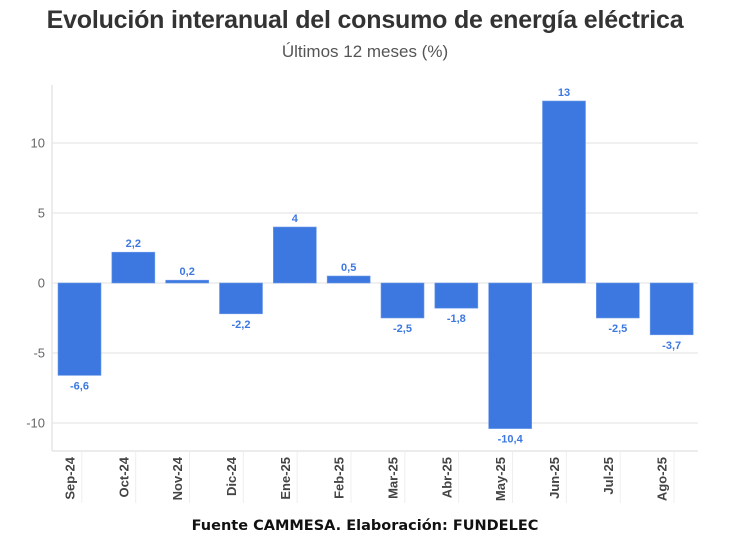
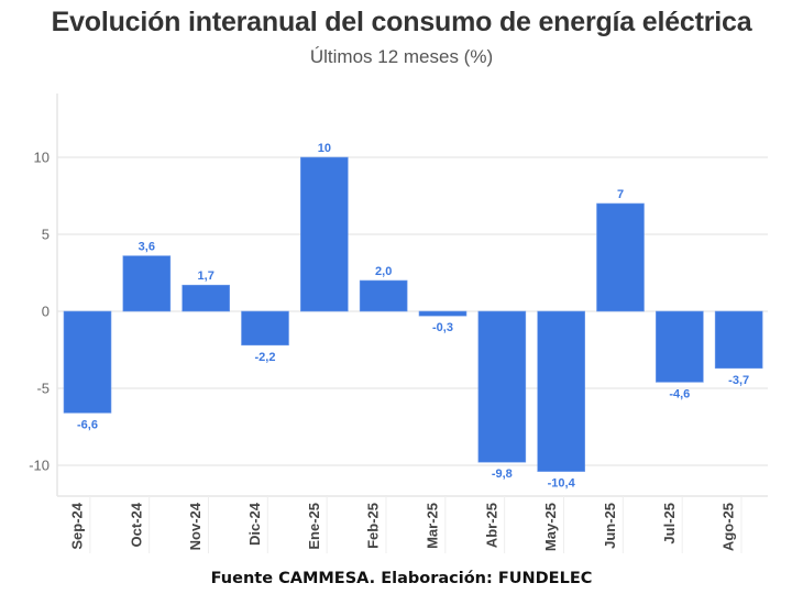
Oct-24: 2,2 -> 3,6
Nov-24: 0,2 -> 1,7
Ene-25: 4 -> 10
Feb-25: 0,5 -> 2,0
Mar-25: -2,5 -> -0,3
Abr-25: -1,8 -> -9,8
Jun-25: 13 -> 7
Jul-25: -2,5 -> -4,6
